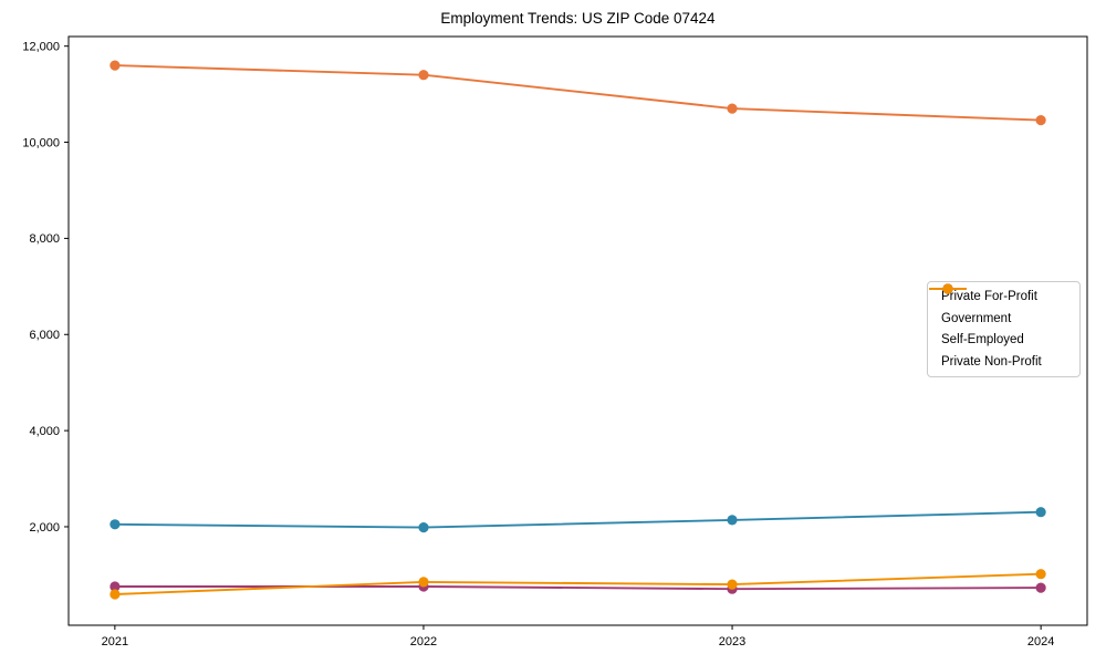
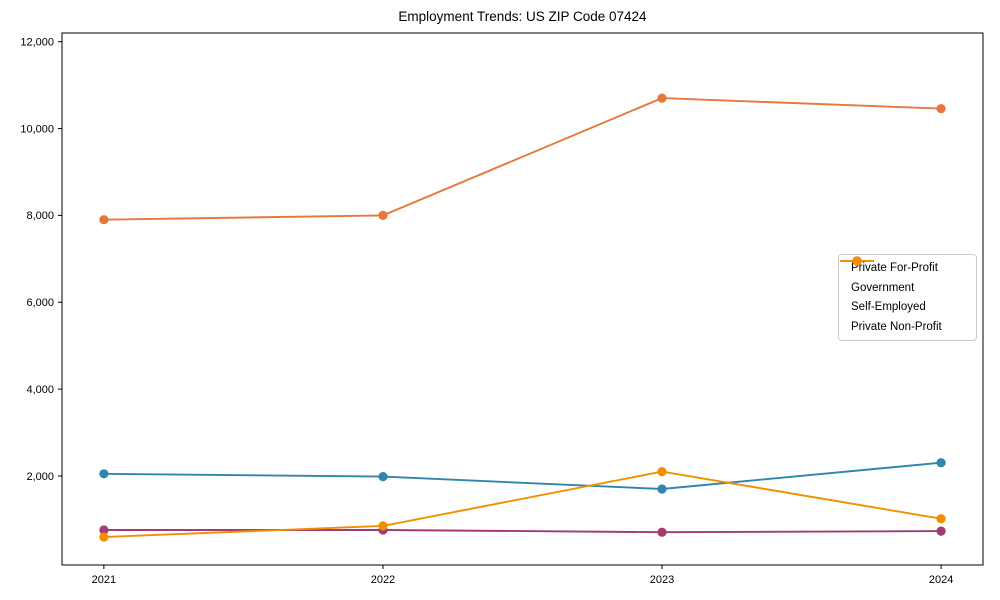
Private For-Profit/2021: 11600 -> 7900
Private For-Profit/2022: 11400 -> 8000
Government/2023: 2100 -> 1700
Private Non-Profit/2023: 800 -> 2100
